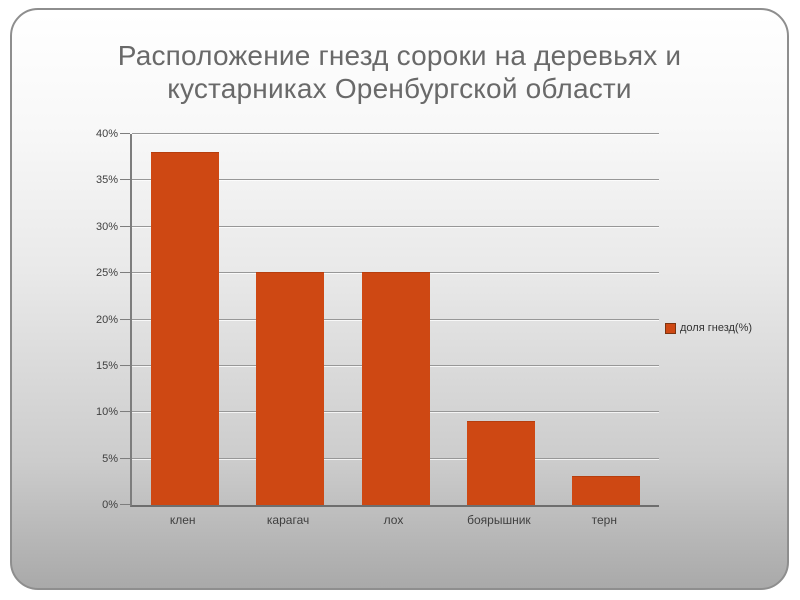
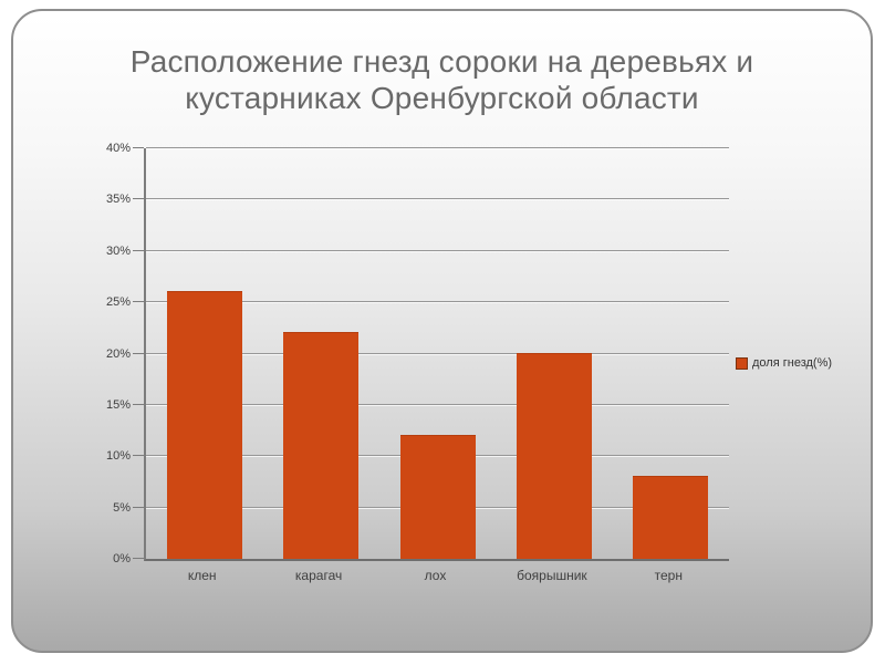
клен: 38% -> 26%
карагач: 25% -> 22%
лох: 25% -> 12%
боярышник: 9% -> 20%
терн: 3% -> 8%
